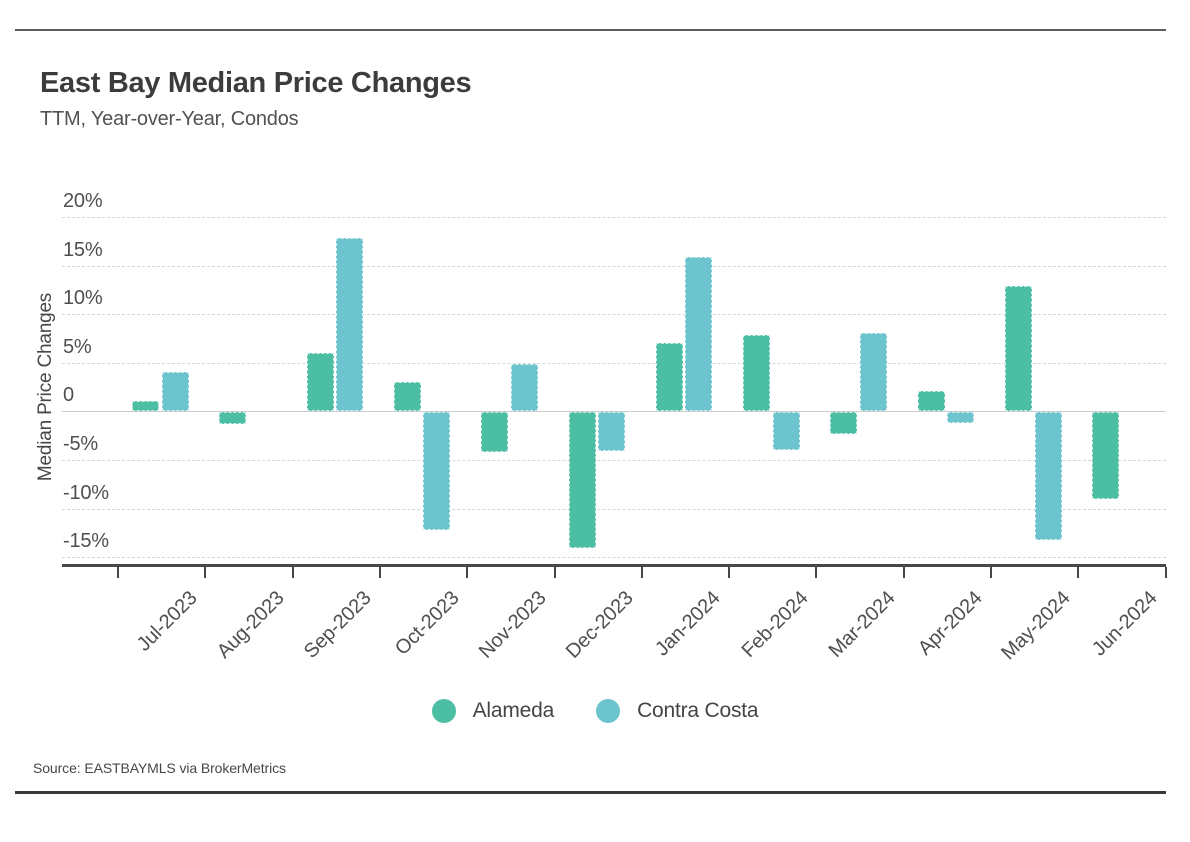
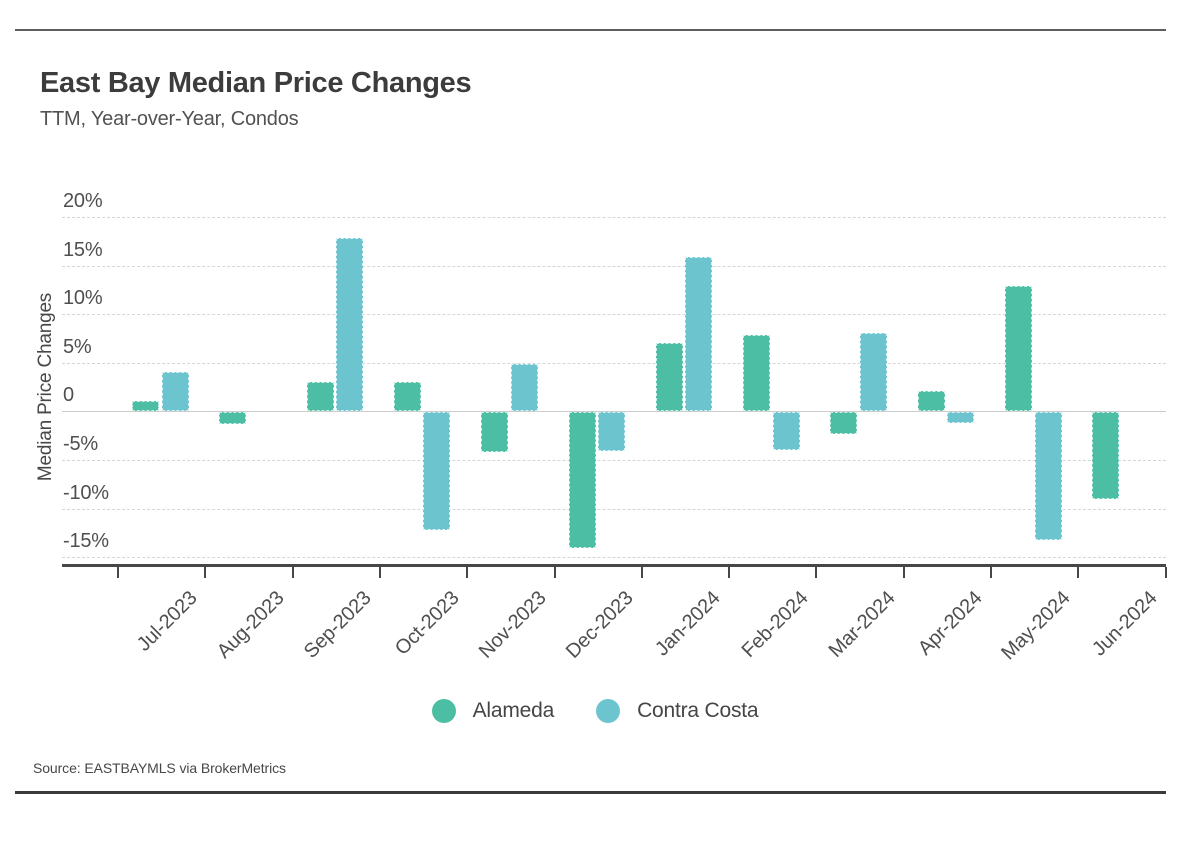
Alameda/Sep-2023: 6% -> 3%
